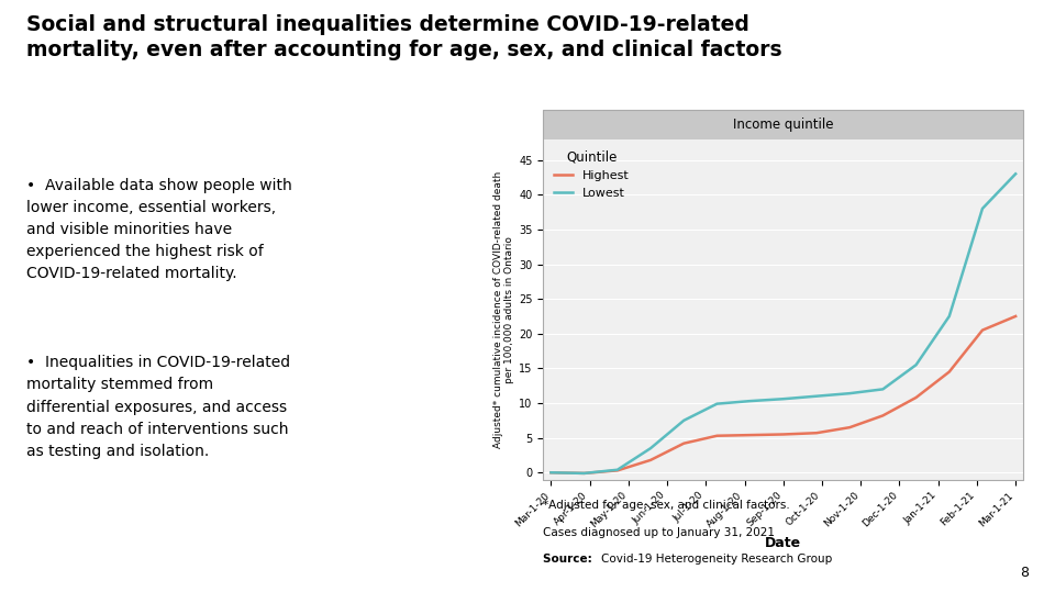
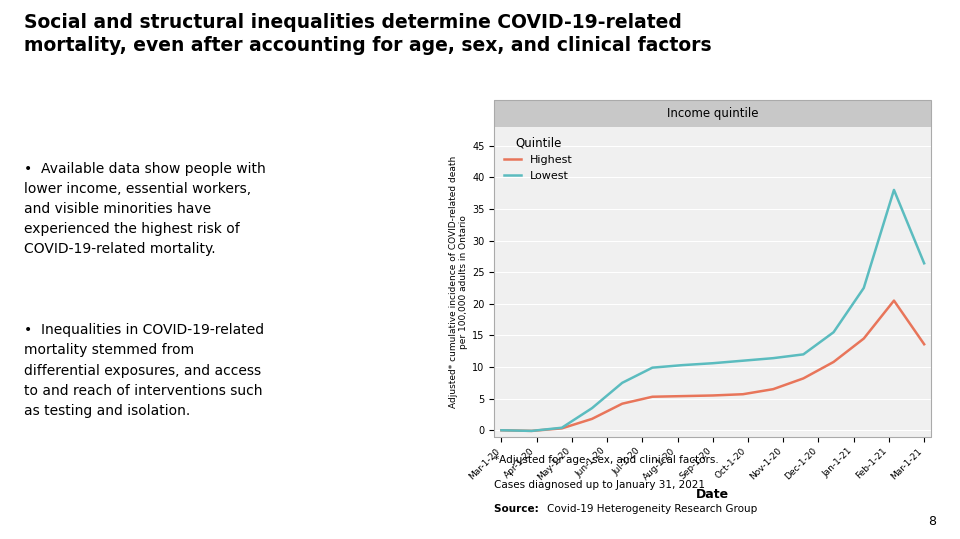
Highest/Mar-1-21: 22.5 -> 13.6
Lowest/Mar-1-21: 43.0 -> 26.4
